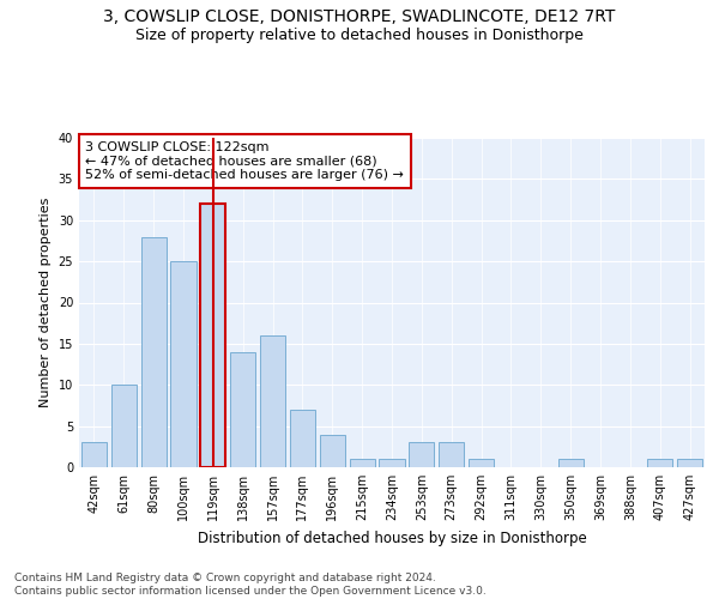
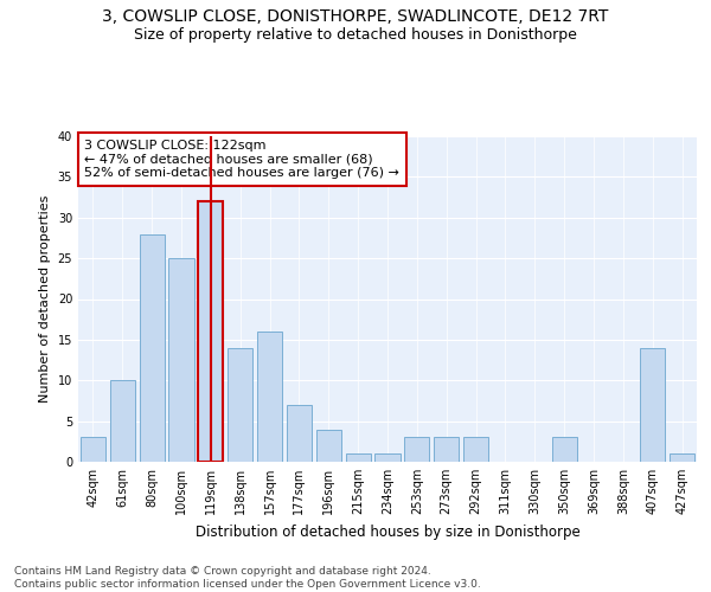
292sqm: 1 -> 3
350sqm: 1 -> 3
407sqm: 1 -> 14
